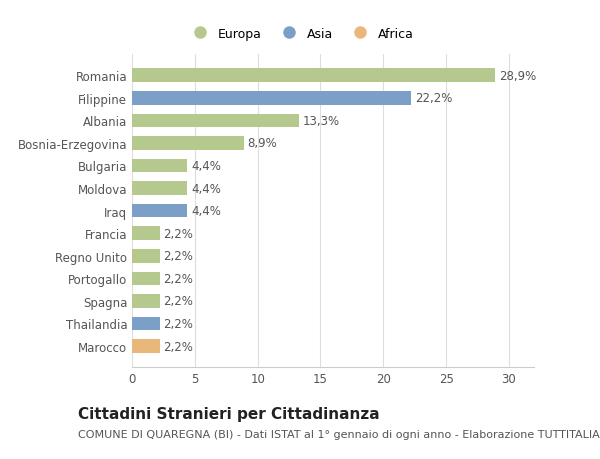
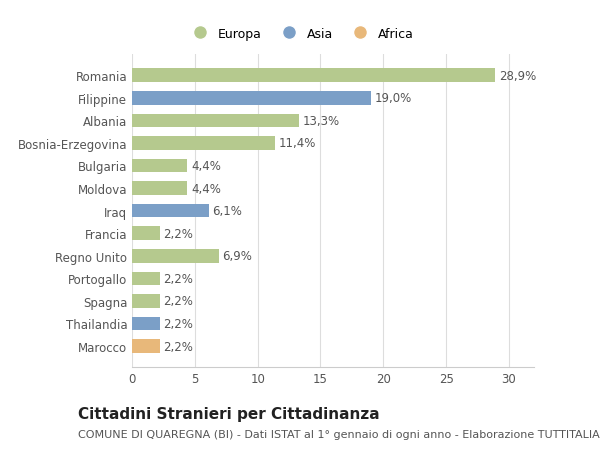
Filippine: 22,2% -> 19,0%
Bosnia-Erzegovina: 8,9% -> 11,4%
Iraq: 4,4% -> 6,1%
Regno Unito: 2,2% -> 6,9%
